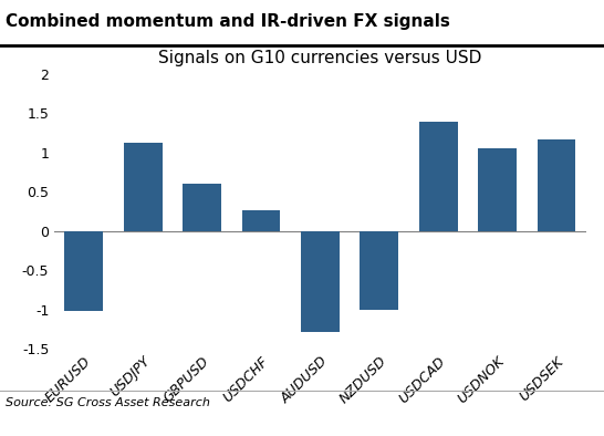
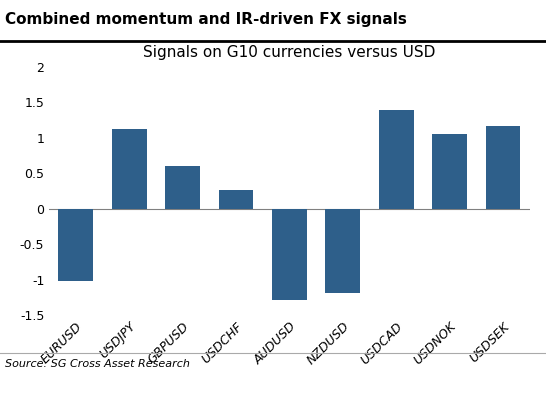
NZDUSD: -1.00 -> -1.18
